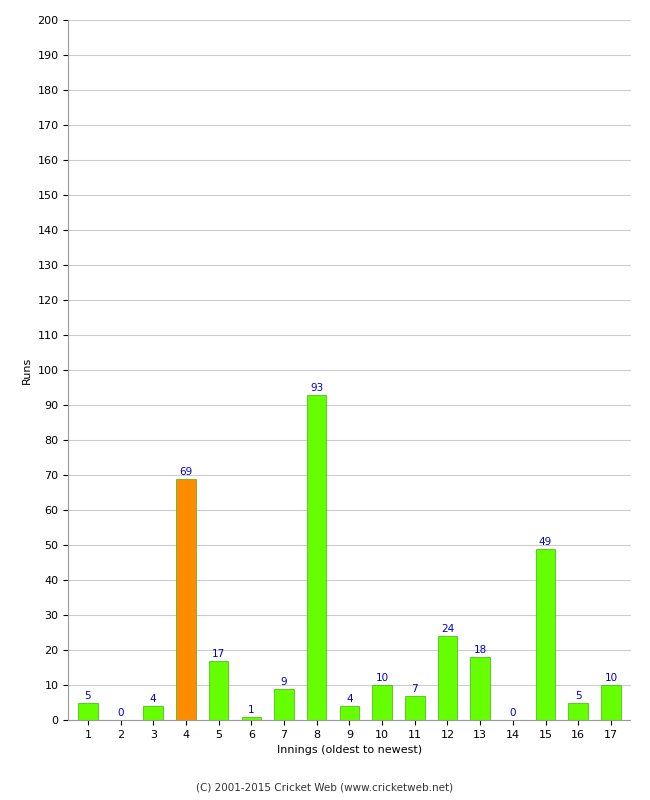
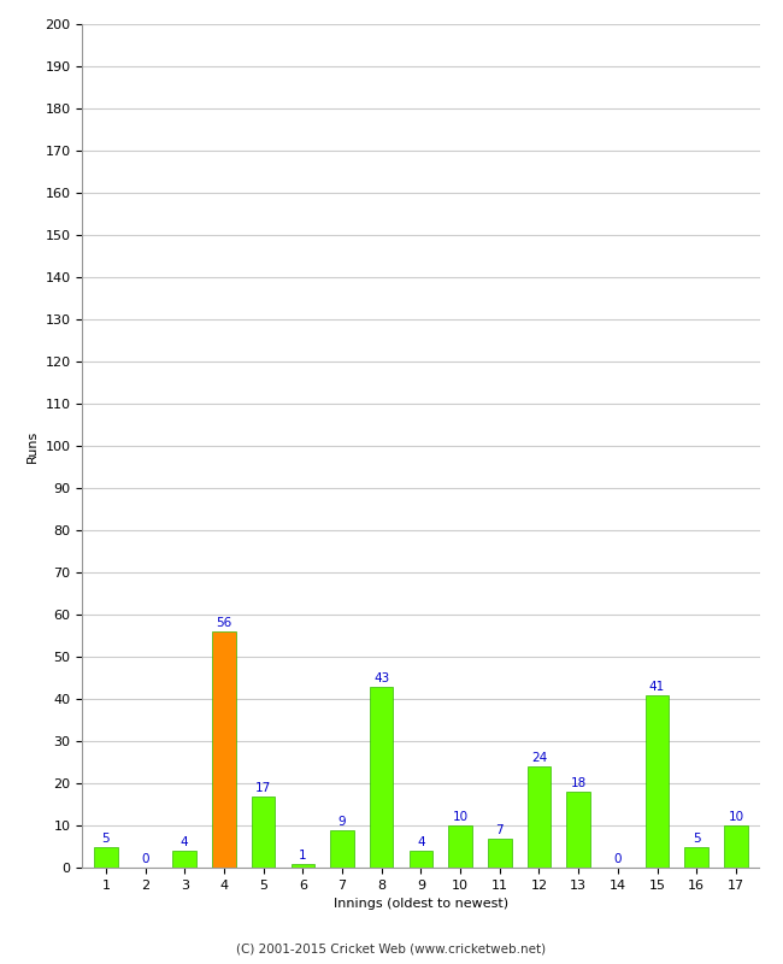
4: 69 -> 56
8: 93 -> 43
15: 49 -> 41
